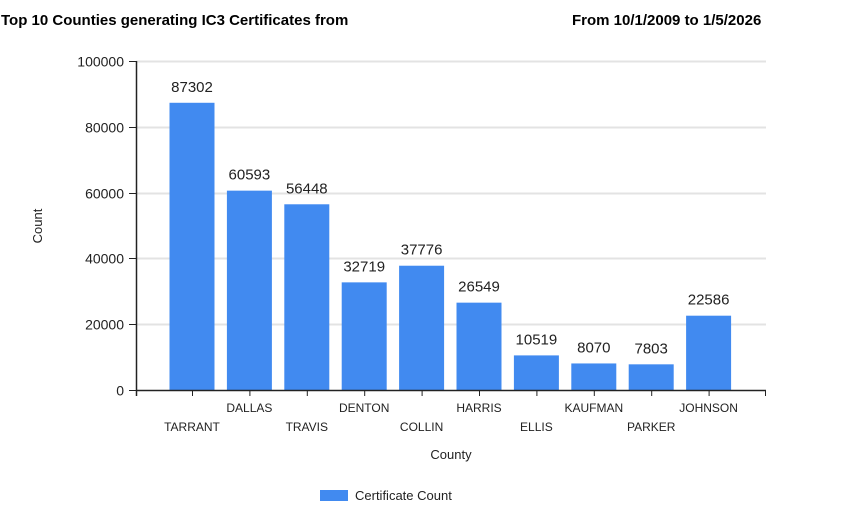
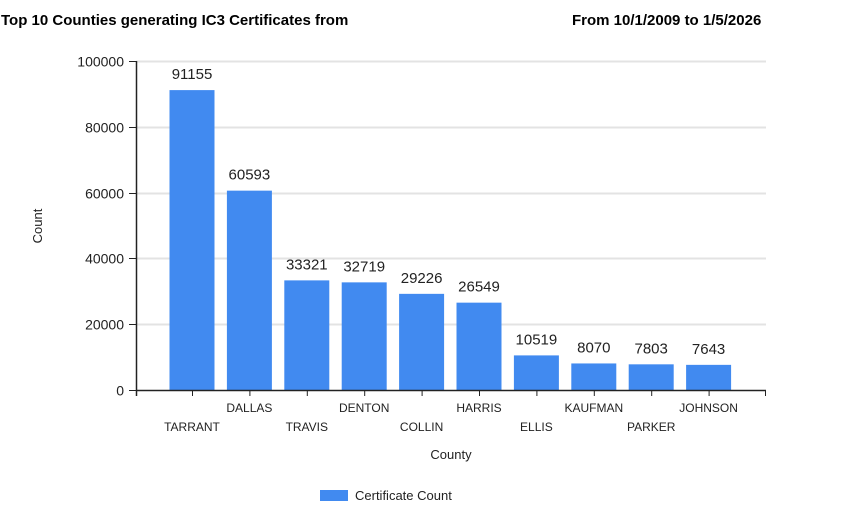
TARRANT: 87302 -> 91155
TRAVIS: 56448 -> 33321
COLLIN: 37776 -> 29226
JOHNSON: 22586 -> 7643
